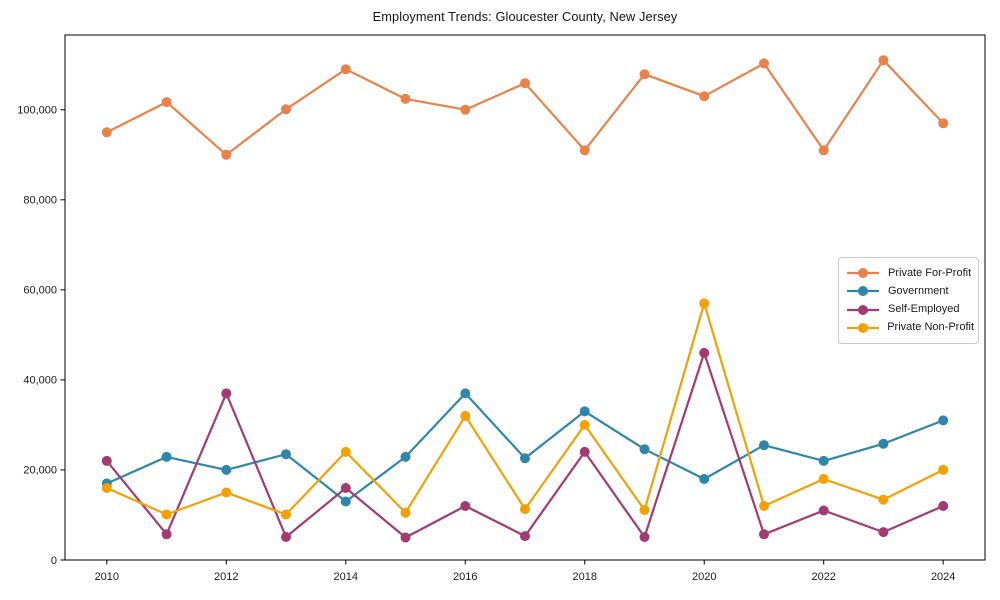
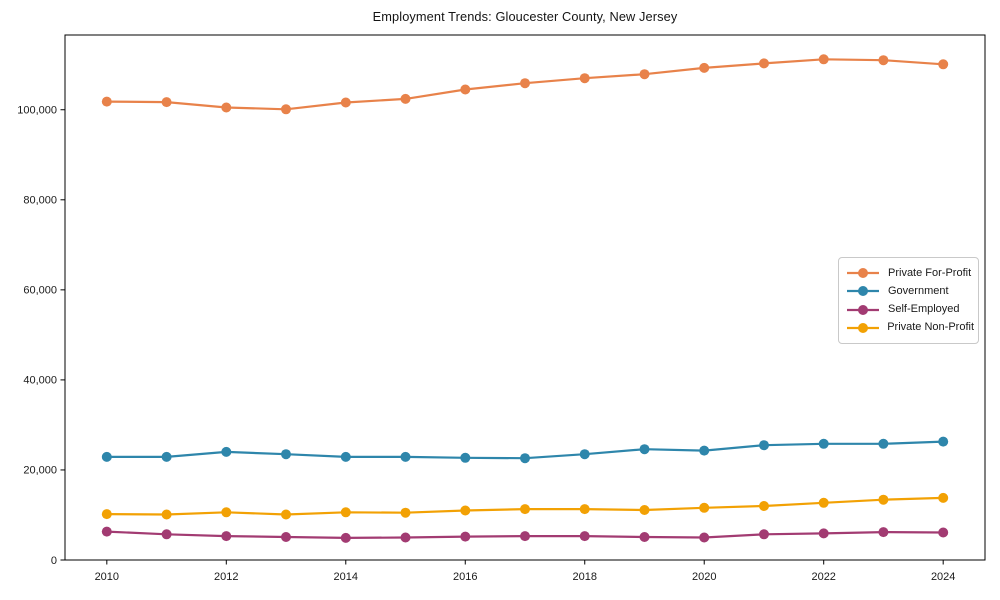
Private For-Profit/2010: 95000 -> 102000
Government/2010: 17000 -> 23000
Self-Employed/2010: 22000 -> 6000
Private Non-Profit/2010: 16000 -> 10000
Private For-Profit/2012: 90000 -> 100000
Government/2012: 20000 -> 24000
Self-Employed/2012: 37000 -> 5000
Private Non-Profit/2012: 15000 -> 11000
Private For-Profit/2014: 109000 -> 102000
Government/2014: 13000 -> 23000
Self-Employed/2014: 16000 -> 5000
Private Non-Profit/2014: 24000 -> 11000
Private For-Profit/2016: 100000 -> 104000
Government/2016: 37000 -> 23000
Self-Employed/2016: 12000 -> 5000
Private Non-Profit/2016: 32000 -> 11000
Private For-Profit/2018: 91000 -> 107000
Government/2018: 33000 -> 24000
Self-Employed/2018: 24000 -> 5000
Private Non-Profit/2018: 30000 -> 11000
Private For-Profit/2020: 103000 -> 109000
Government/2020: 18000 -> 24000
Self-Employed/2020: 46000 -> 5000
Private Non-Profit/2020: 57000 -> 12000
Private For-Profit/2022: 91000 -> 111000
Government/2022: 22000 -> 26000
Self-Employed/2022: 11000 -> 6000
Private Non-Profit/2022: 18000 -> 13000
Private For-Profit/2024: 97000 -> 110000
Government/2024: 31000 -> 26000
Self-Employed/2024: 12000 -> 6000
Private Non-Profit/2024: 20000 -> 14000
